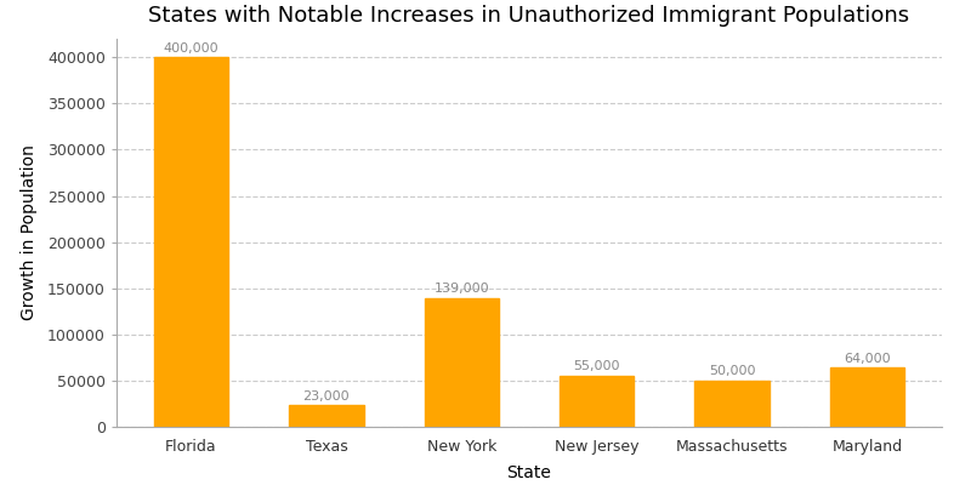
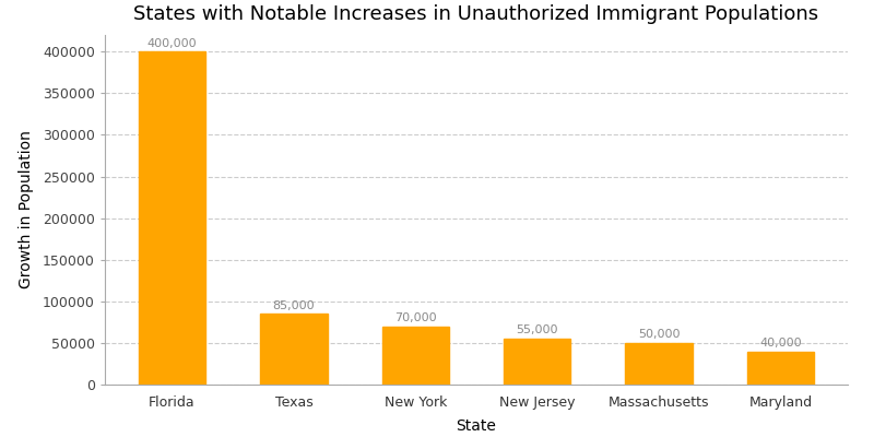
Texas: 23,000 -> 85,000
New York: 139,000 -> 70,000
Maryland: 64,000 -> 40,000
